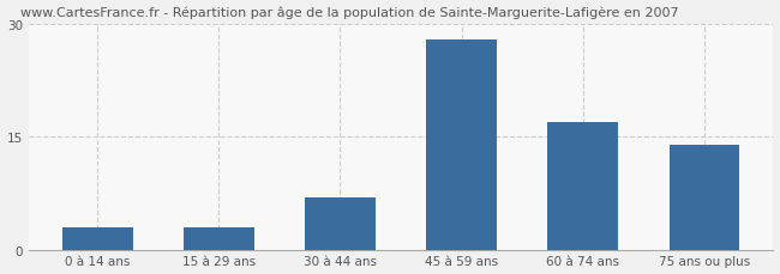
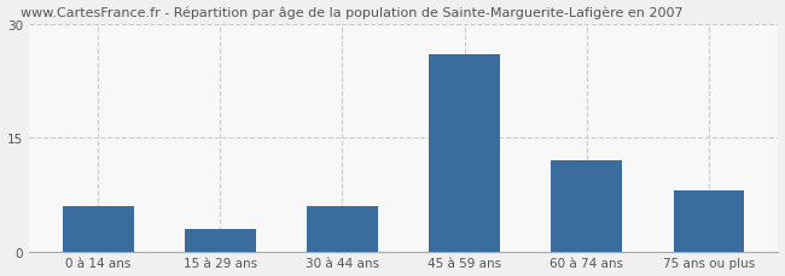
0 à 14 ans: 3 -> 6
30 à 44 ans: 7 -> 6
45 à 59 ans: 28 -> 26
60 à 74 ans: 17 -> 12
75 ans ou plus: 14 -> 8
